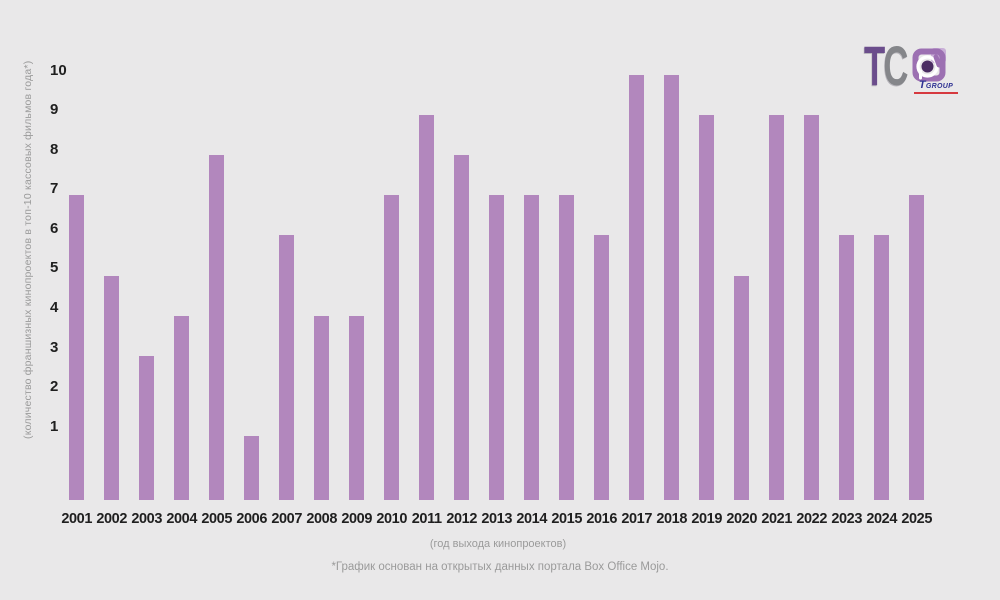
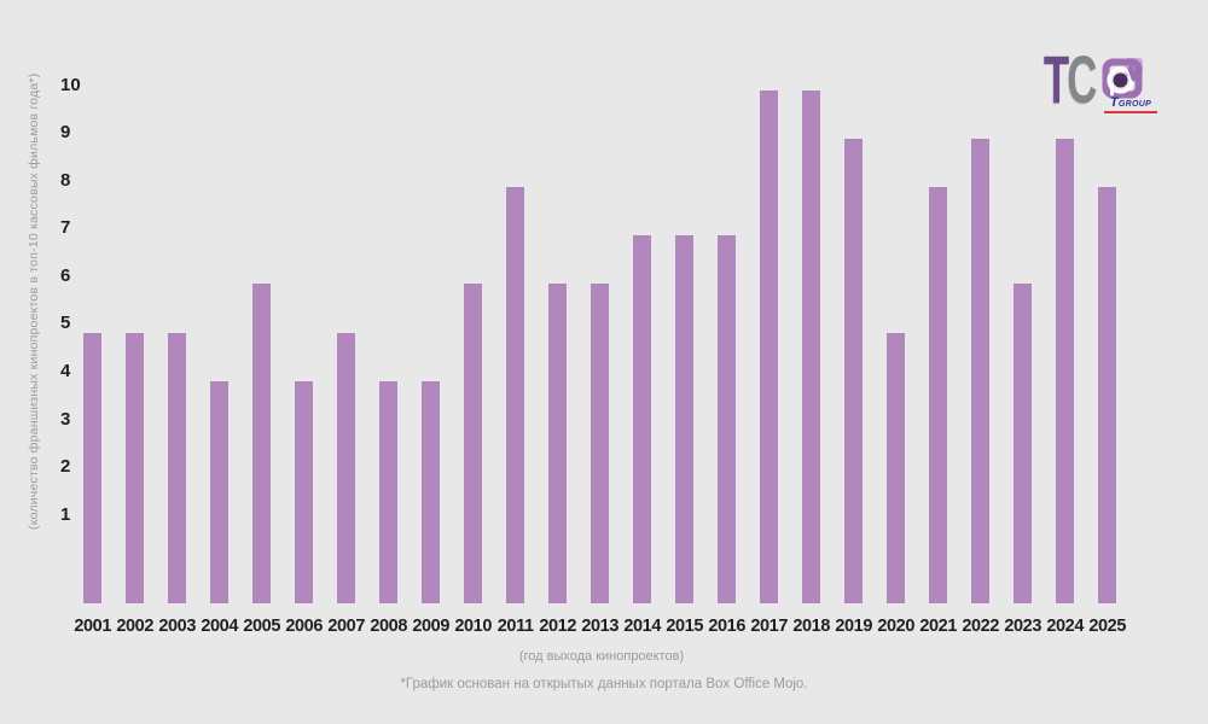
2001: 7 -> 5
2003: 3 -> 5
2005: 8 -> 6
2006: 1 -> 4
2007: 6 -> 5
2010: 7 -> 6
2011: 9 -> 8
2012: 8 -> 6
2013: 7 -> 6
2016: 6 -> 7
2021: 9 -> 8
2024: 6 -> 9
2025: 7 -> 8
